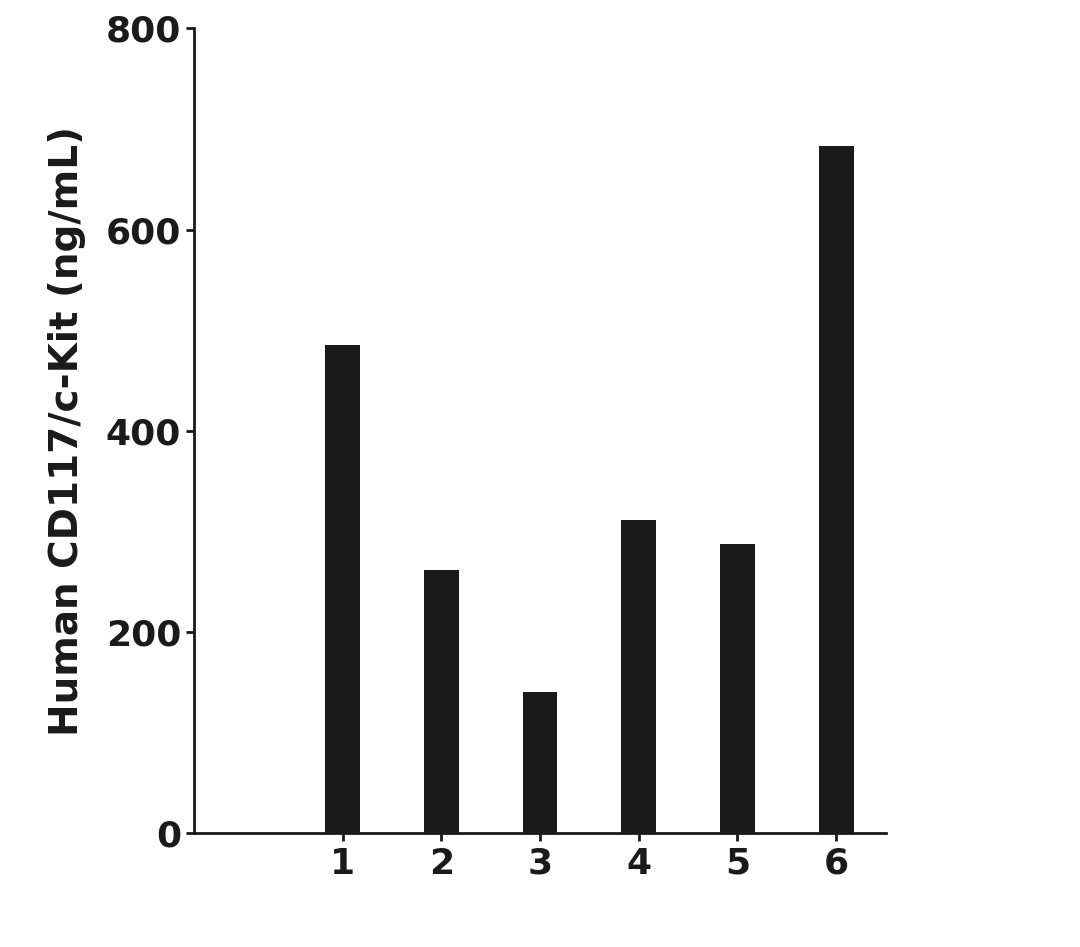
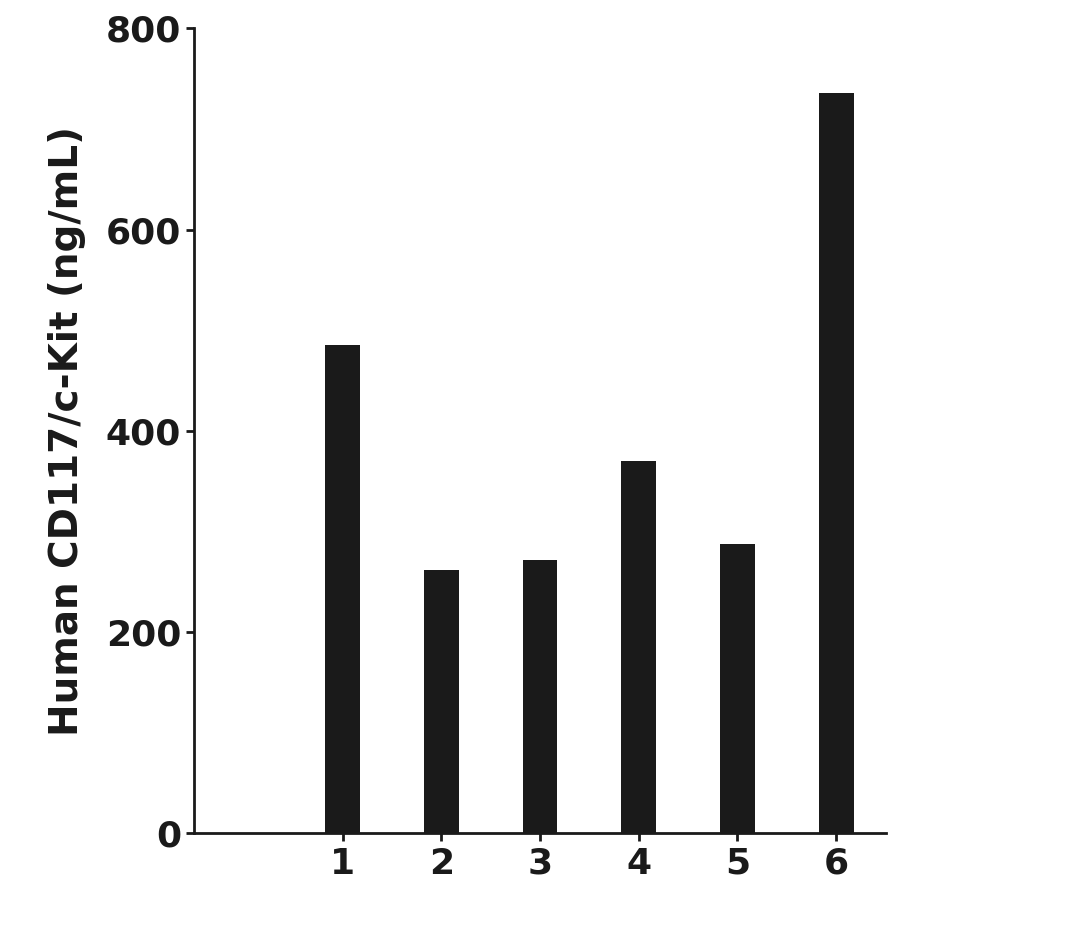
3: 140 -> 272
4: 311 -> 370
6: 683 -> 736
